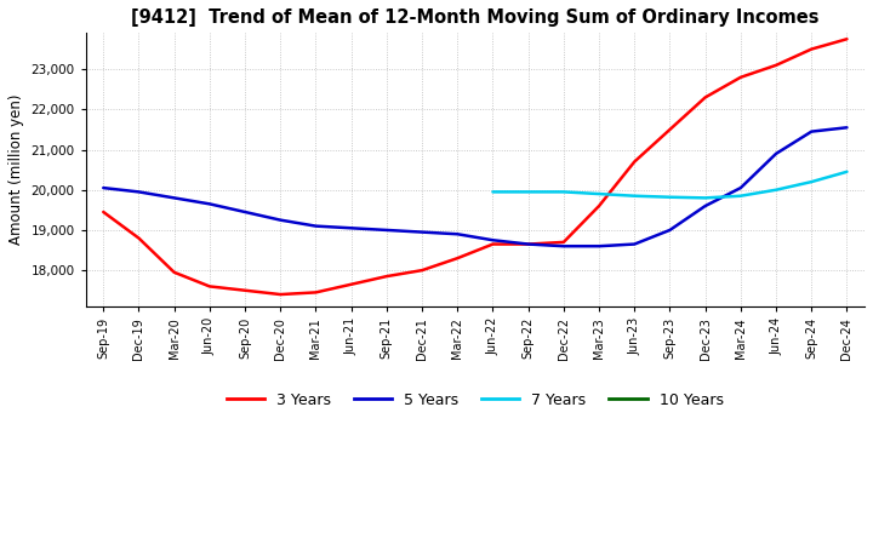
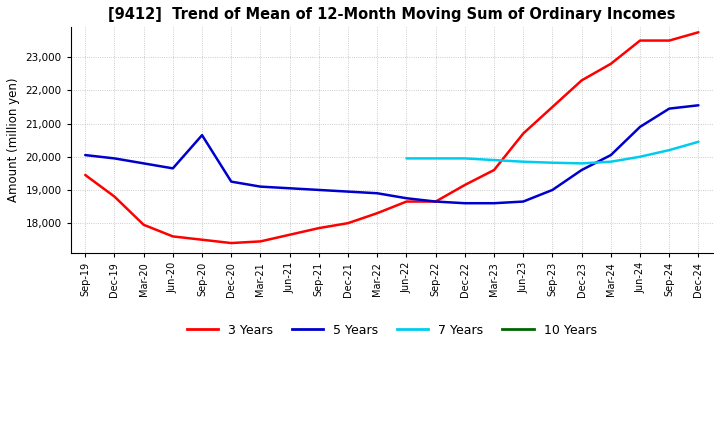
5 Years/Sep-20: 19,450 -> 20,650
3 Years/Dec-22: 18,700 -> 19,150
3 Years/Jun-24: 23,100 -> 23,500
